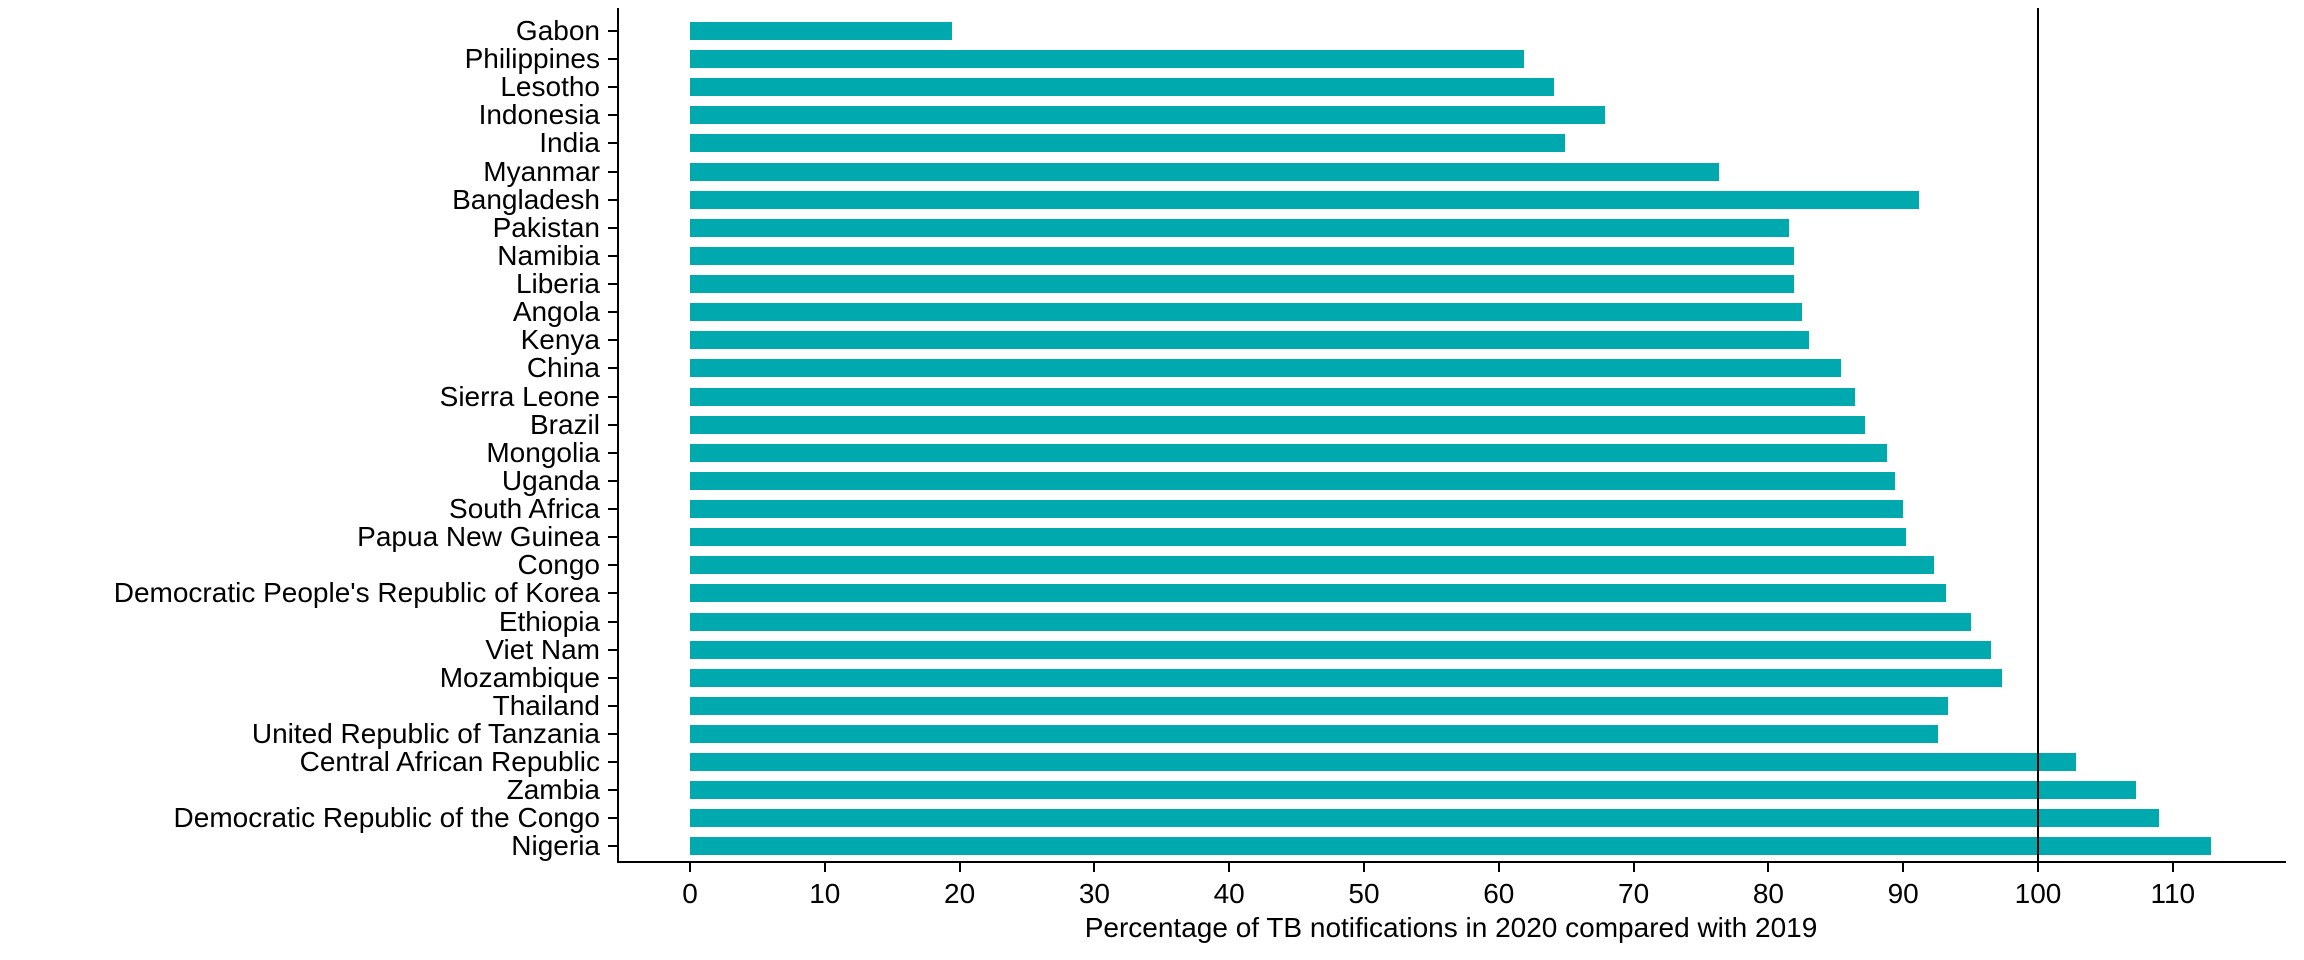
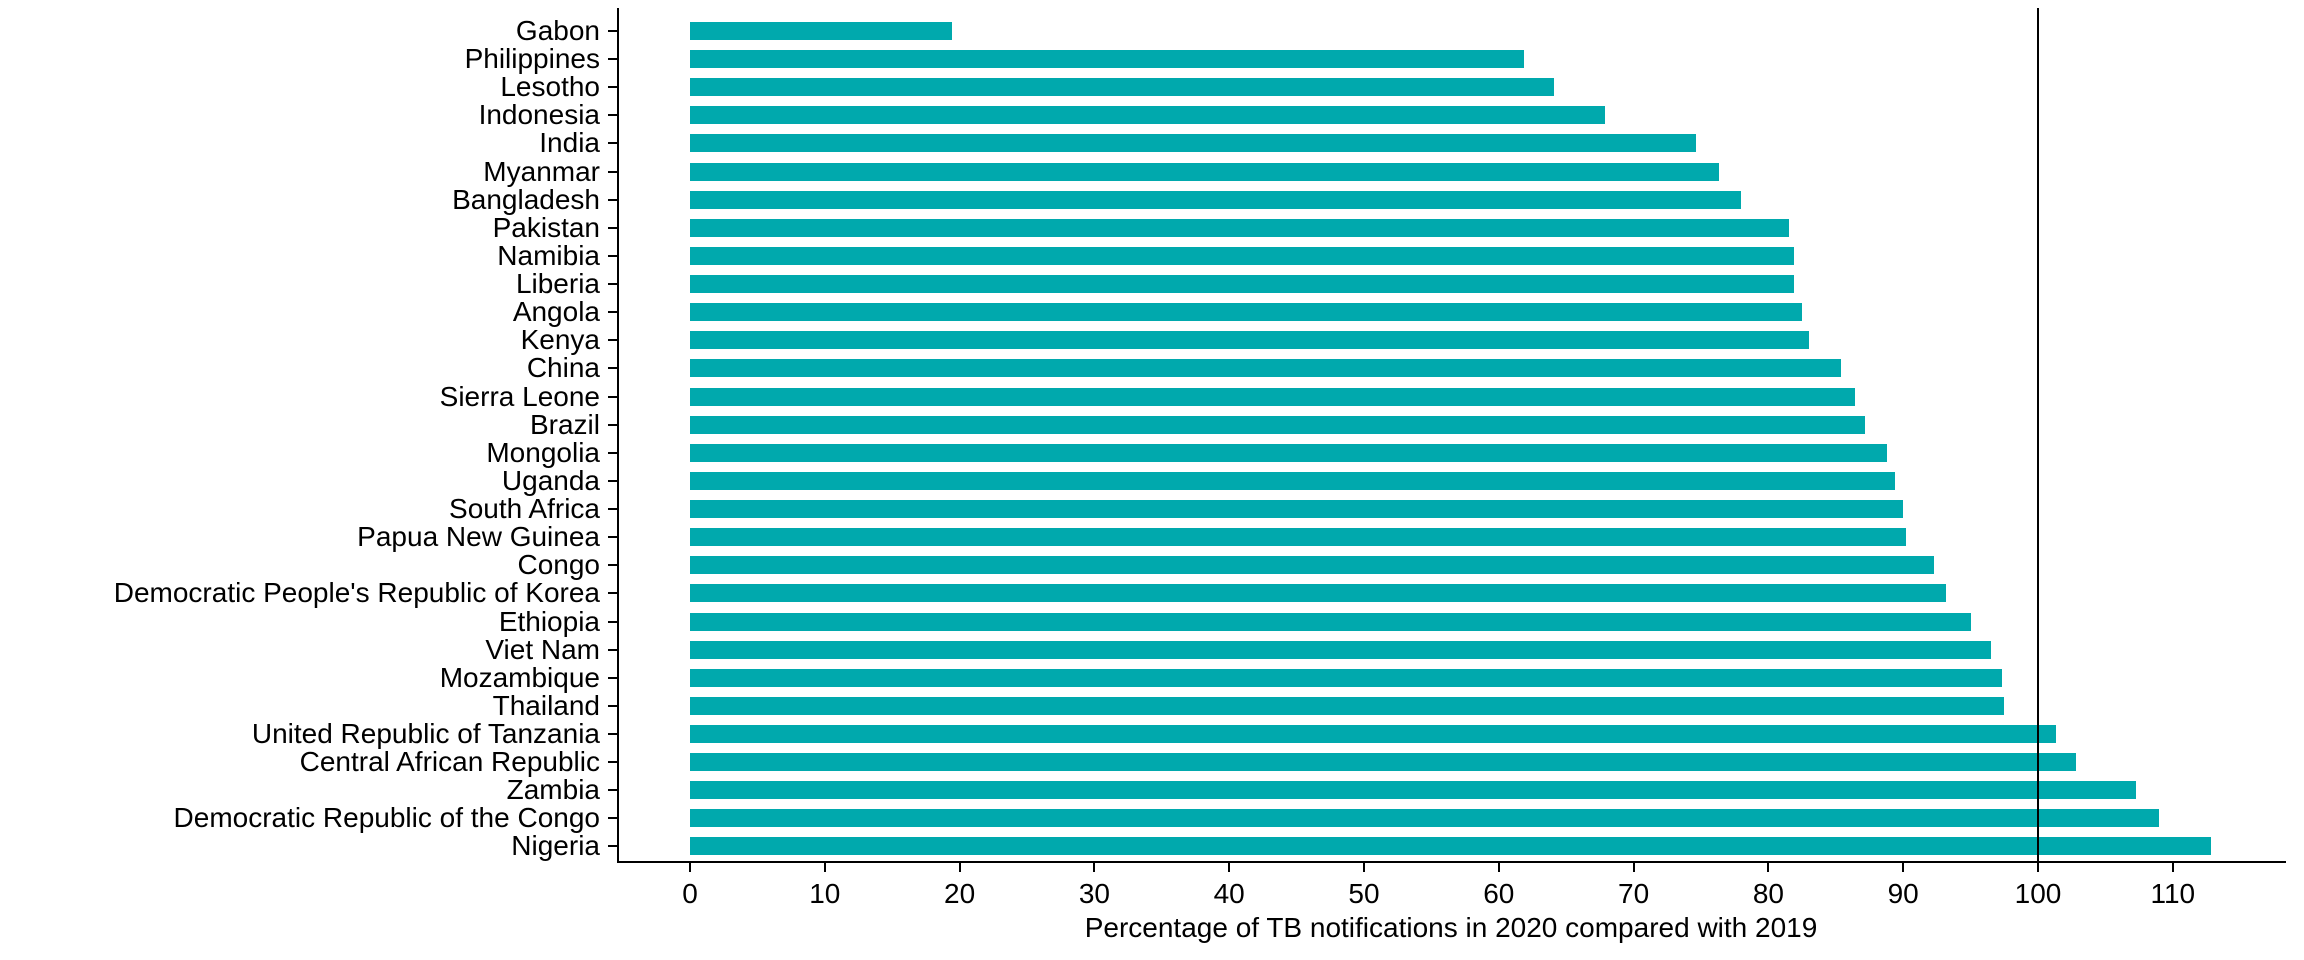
India: 64.9 -> 74.6
Bangladesh: 91.2 -> 78.0
Thailand: 93.3 -> 97.5
United Republic of Tanzania: 92.6 -> 101.3
